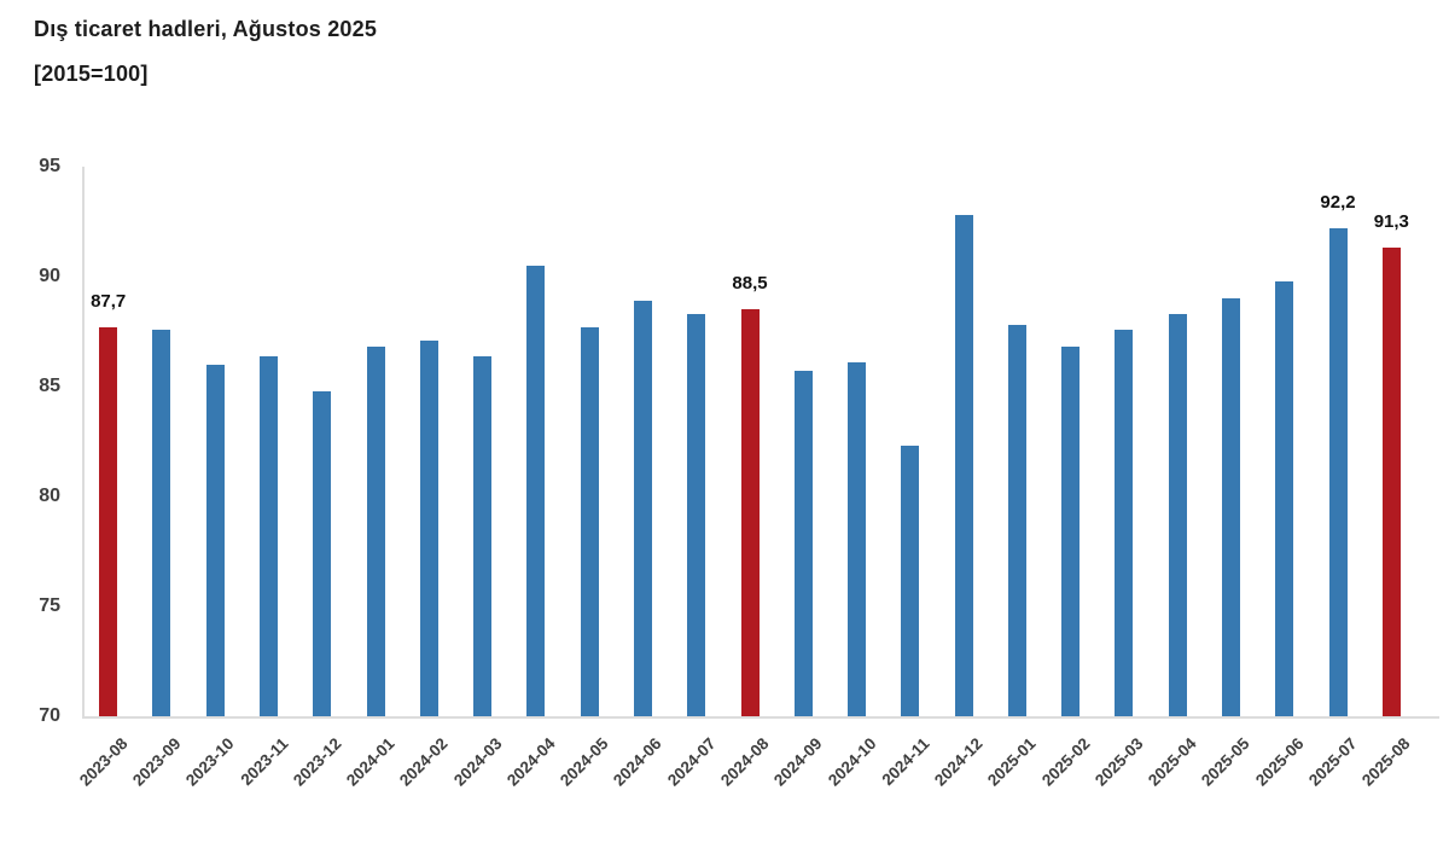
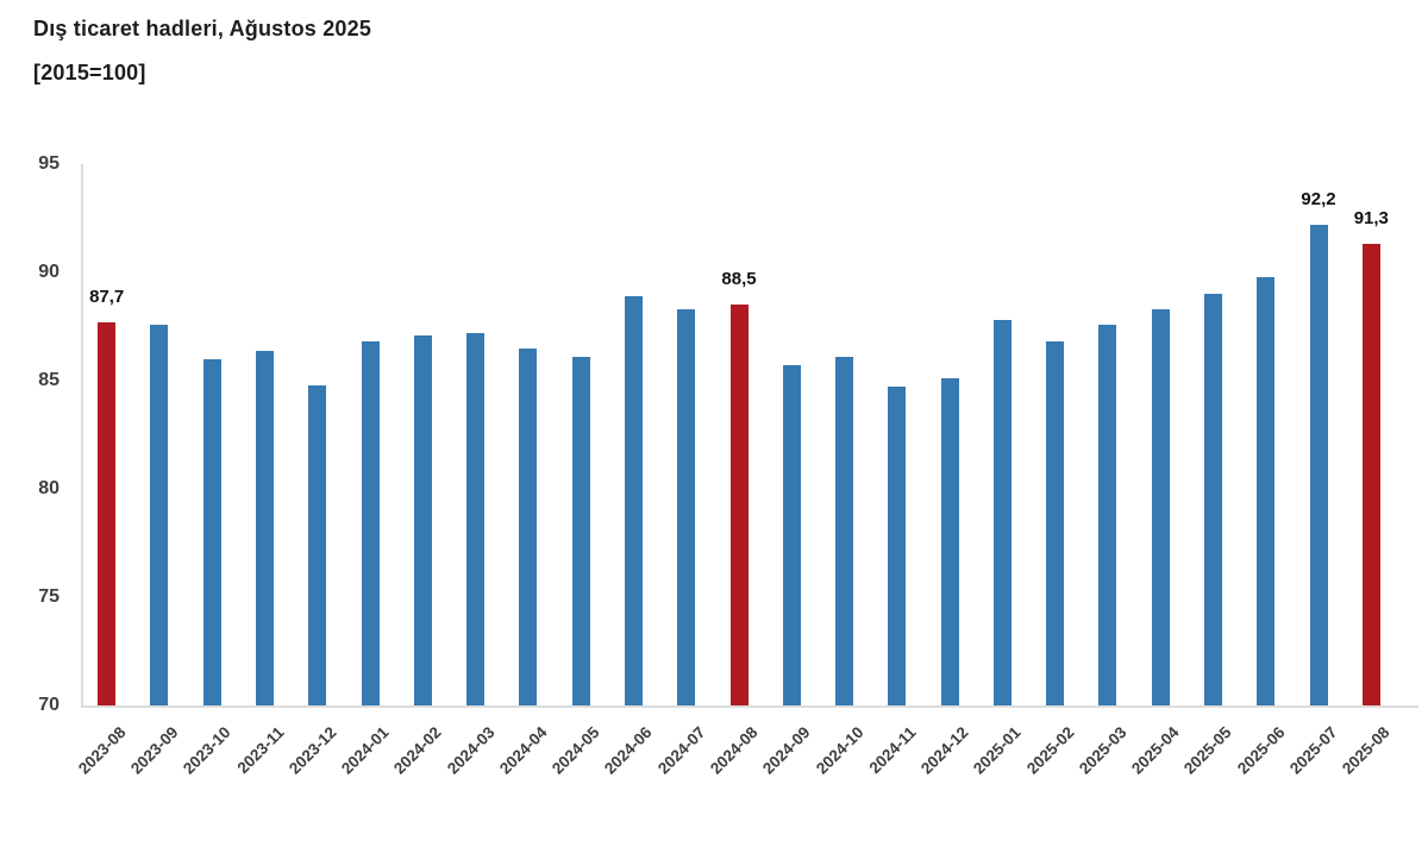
2024-03: 86.4 -> 87.2
2024-04: 90.5 -> 86.5
2024-05: 87.7 -> 86.1
2024-11: 82.3 -> 84.7
2024-12: 92.8 -> 85.1
